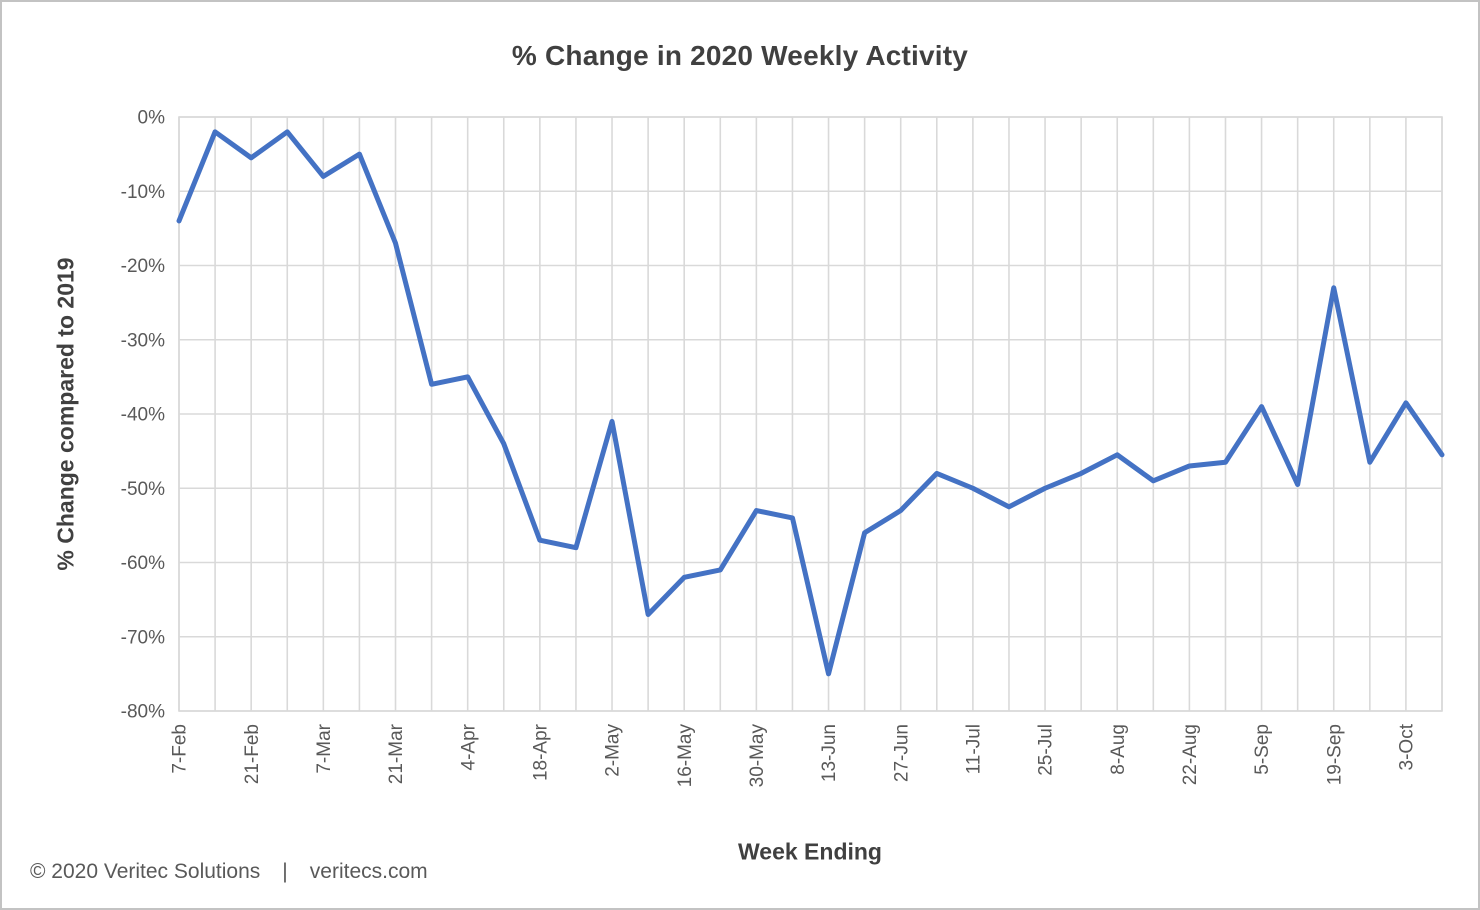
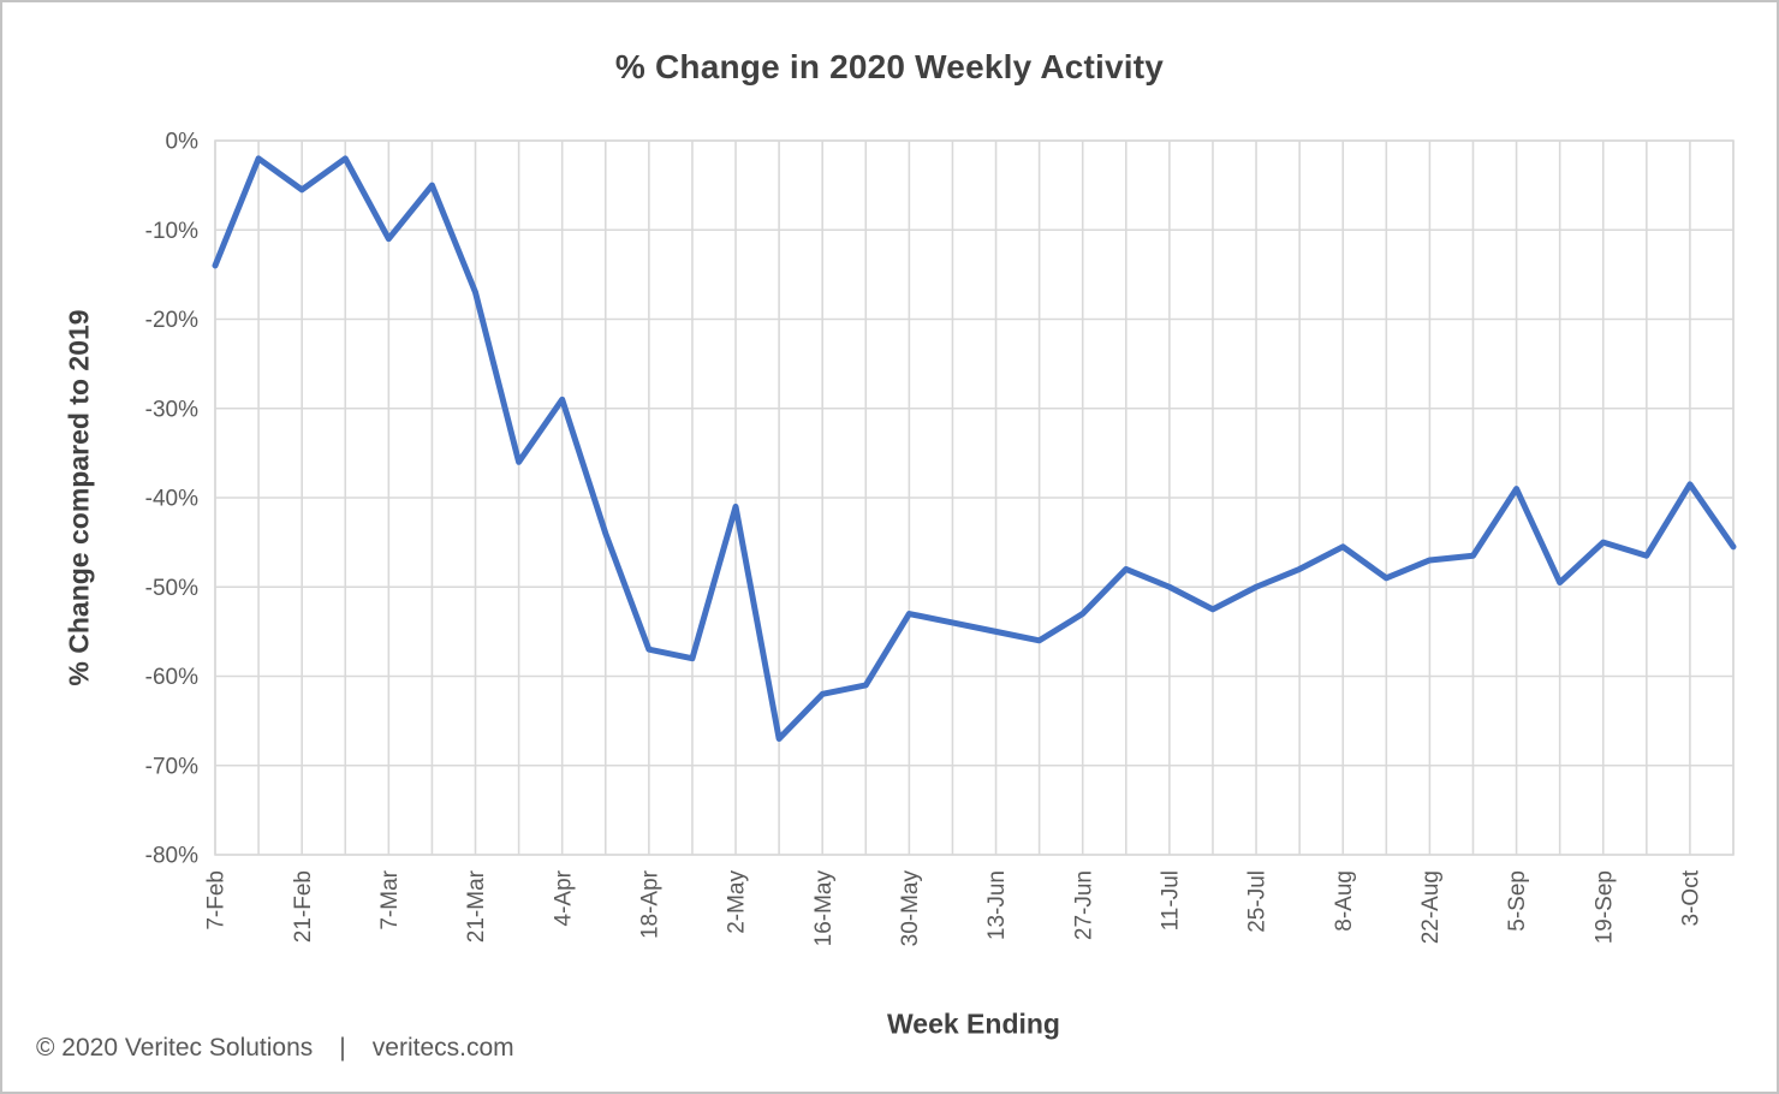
7-Mar: -8% -> -11%
4-Apr: -35% -> -29%
13-Jun: -75% -> -55%
19-Sep: -23% -> -45%
